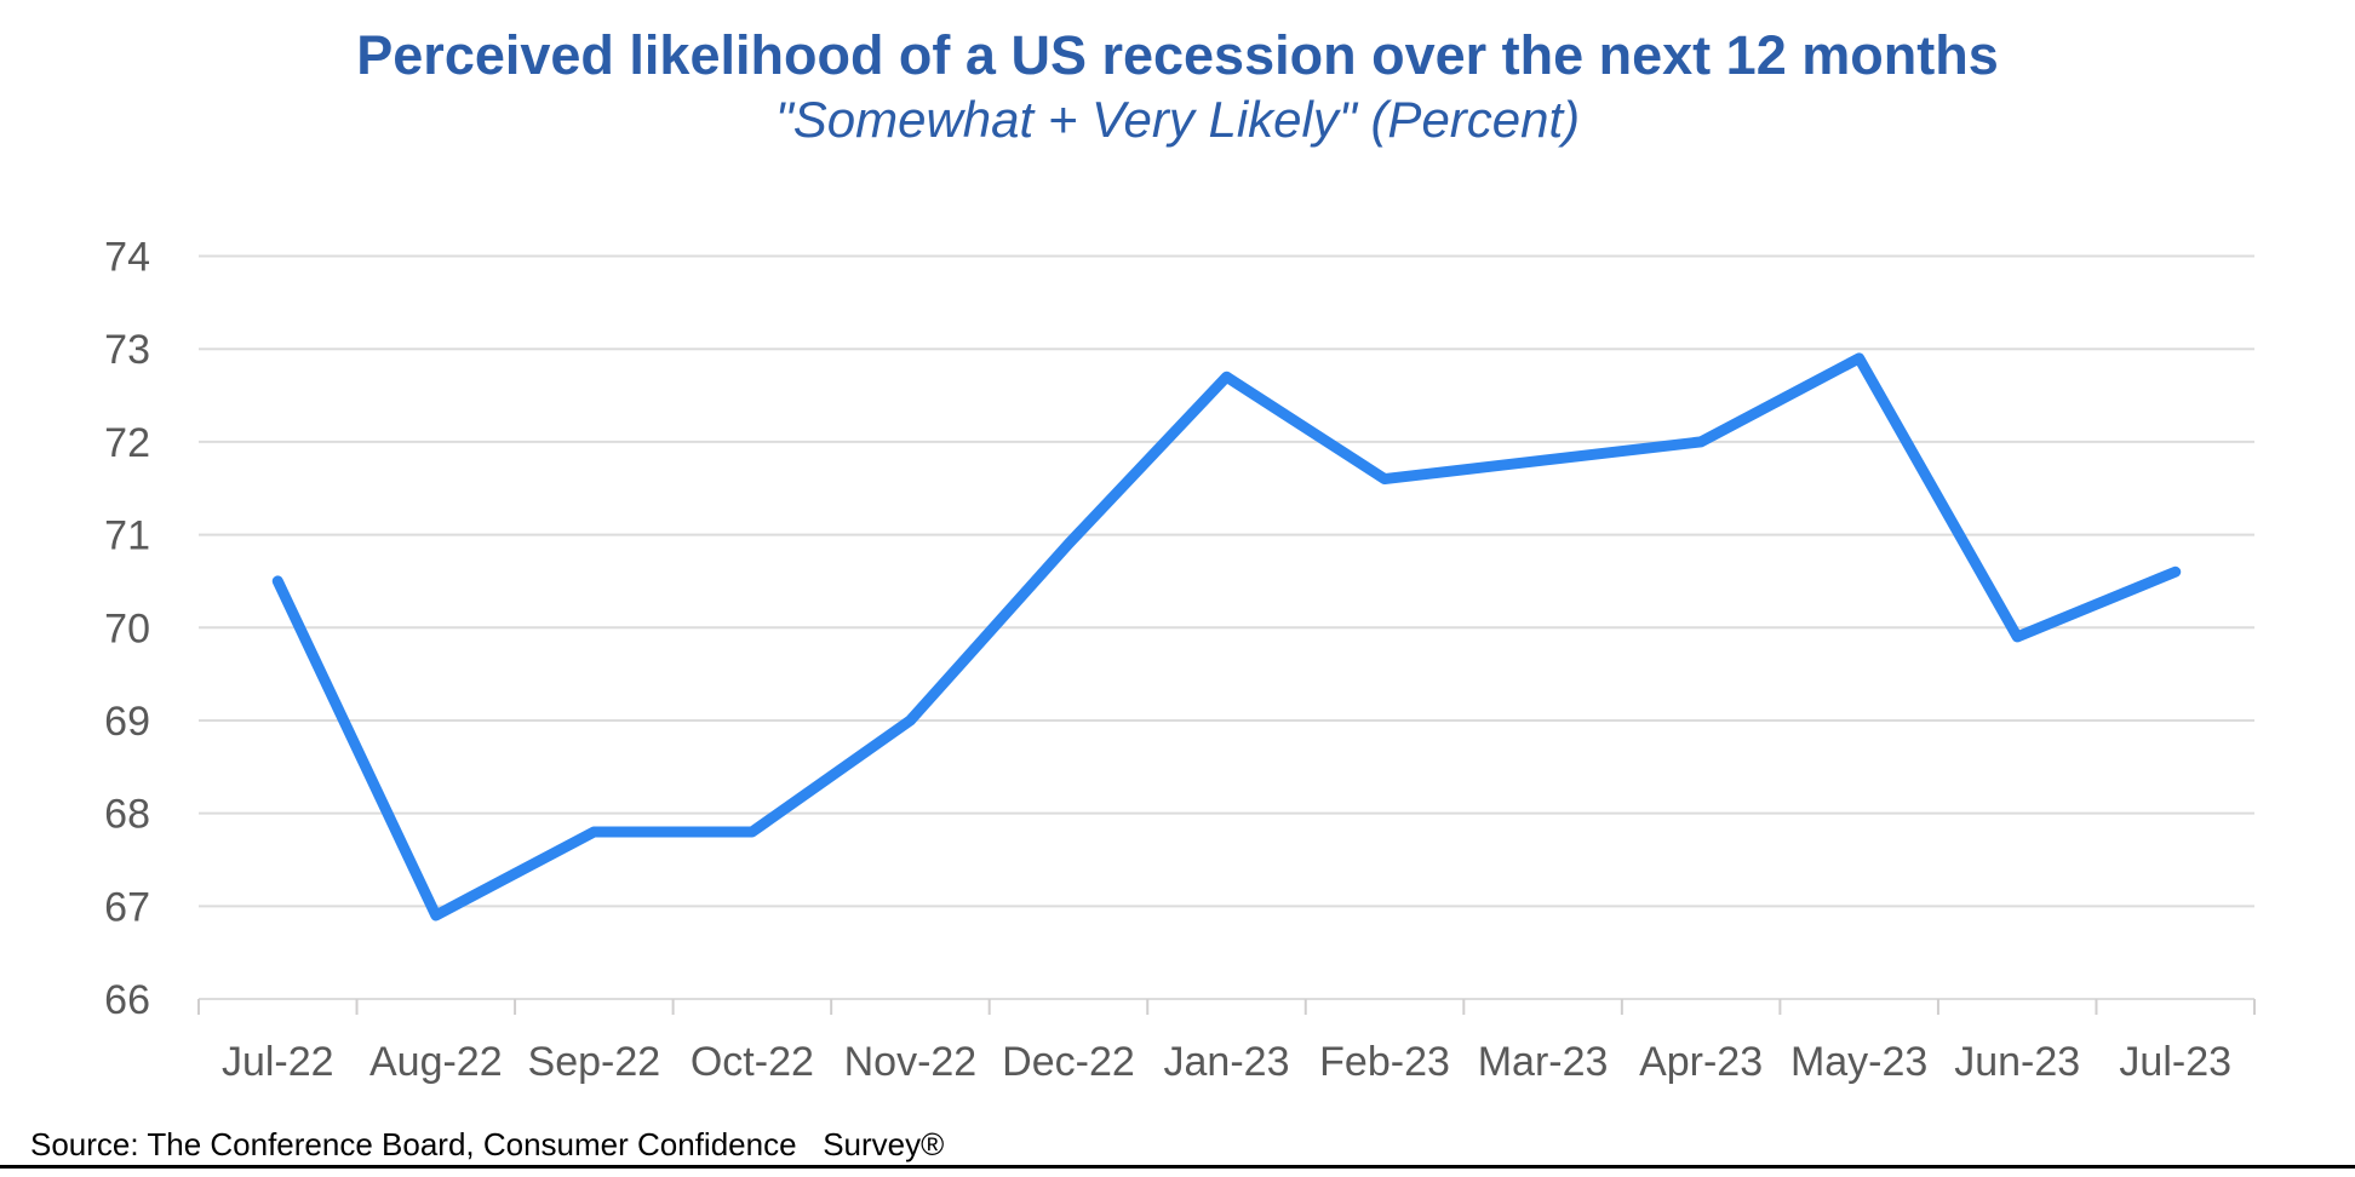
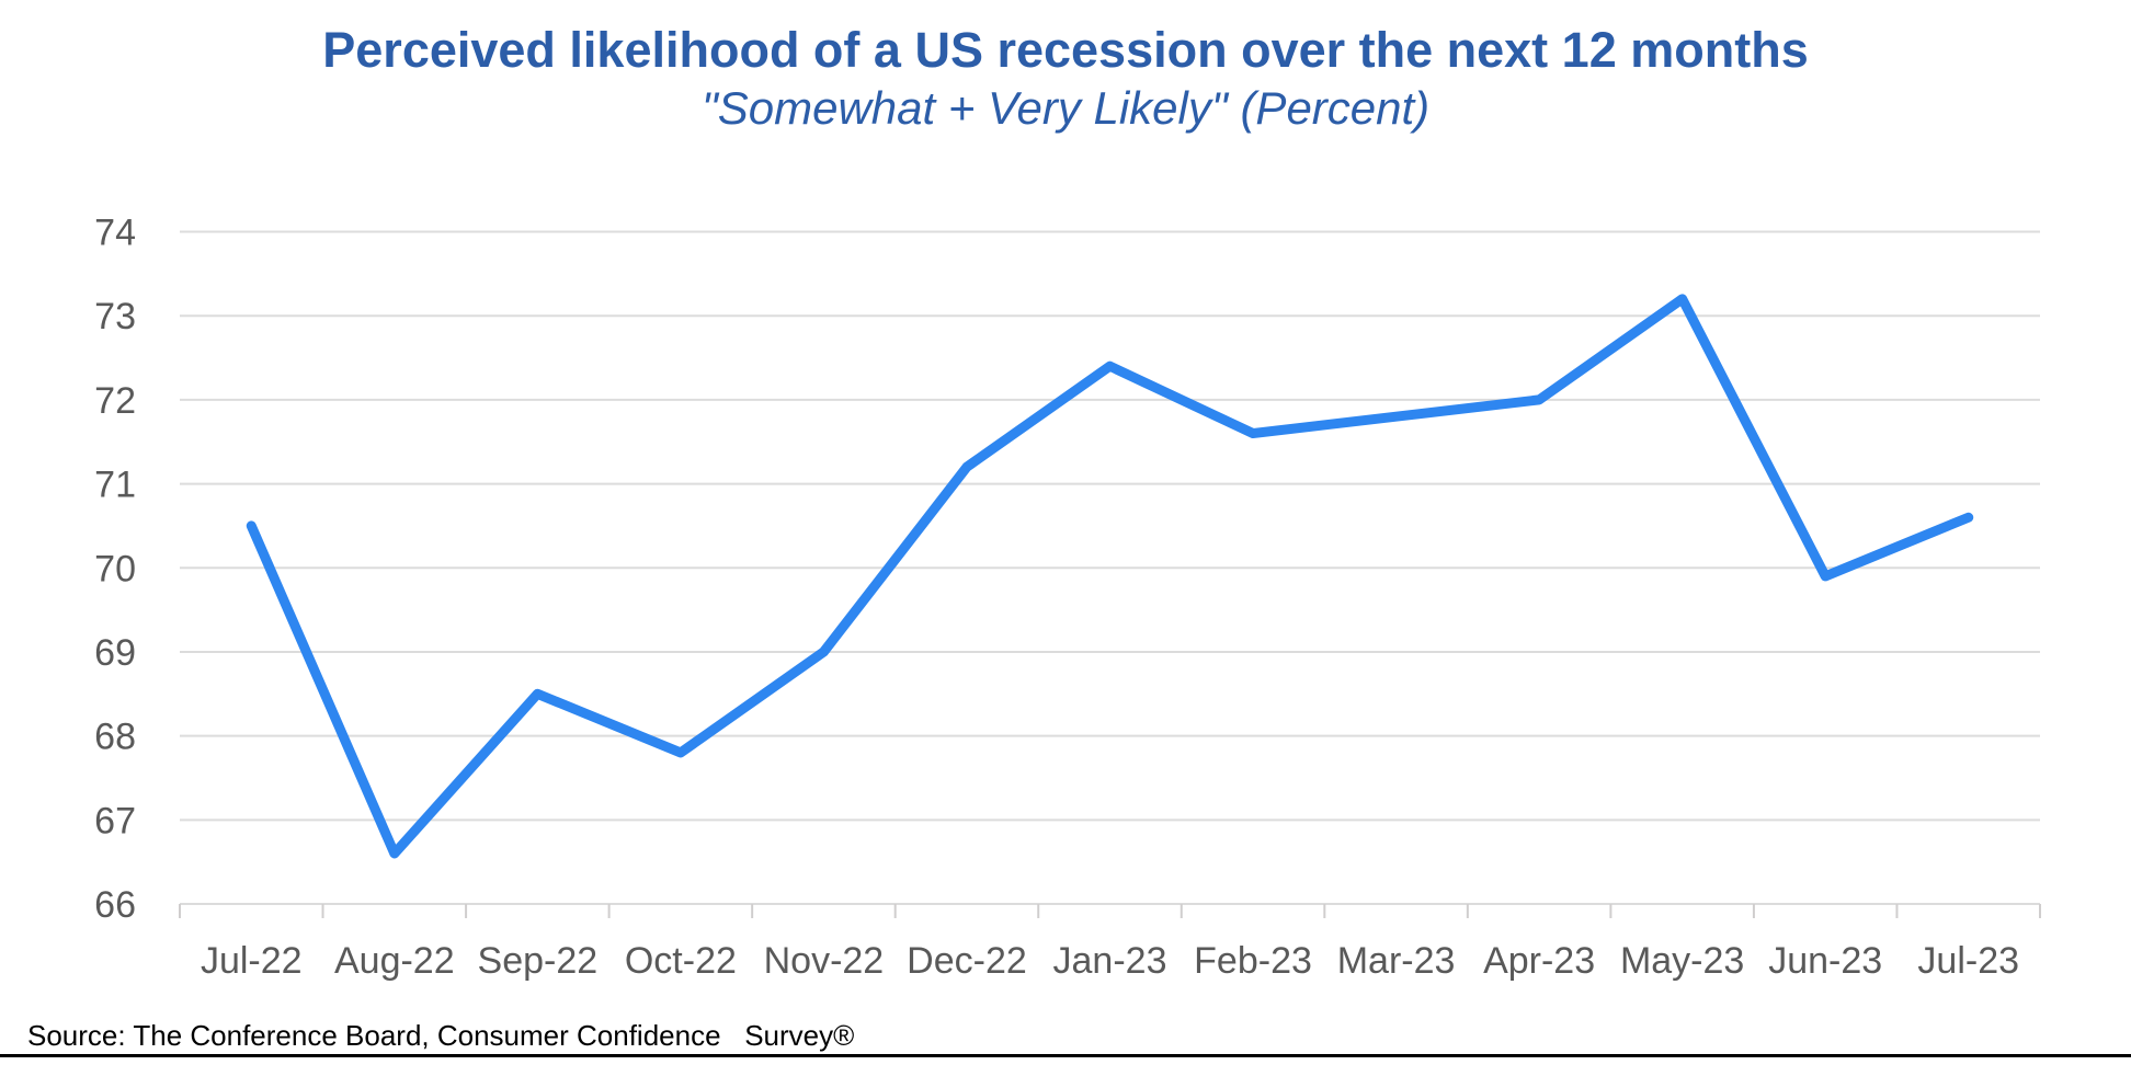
Aug-22: 66.9 -> 66.6
Sep-22: 67.8 -> 68.5
Dec-22: 70.9 -> 71.2
Jan-23: 72.7 -> 72.4
May-23: 72.9 -> 73.2
